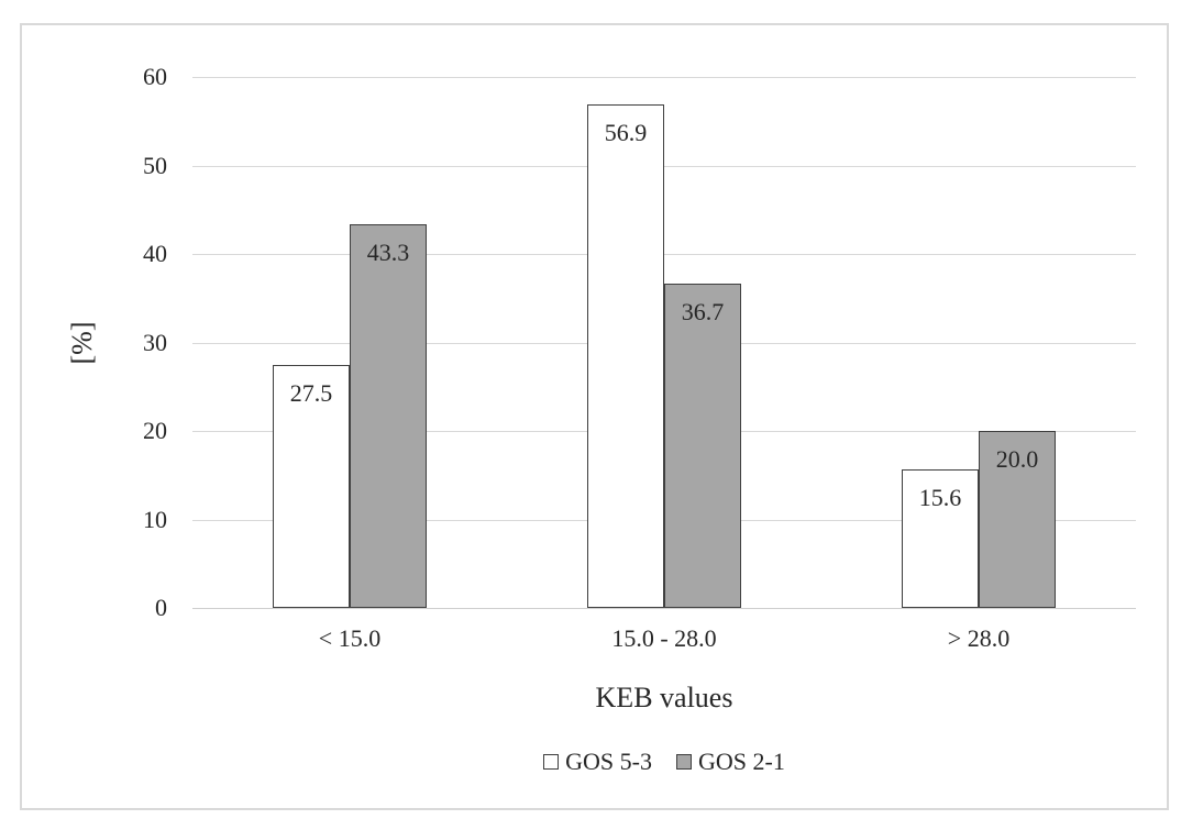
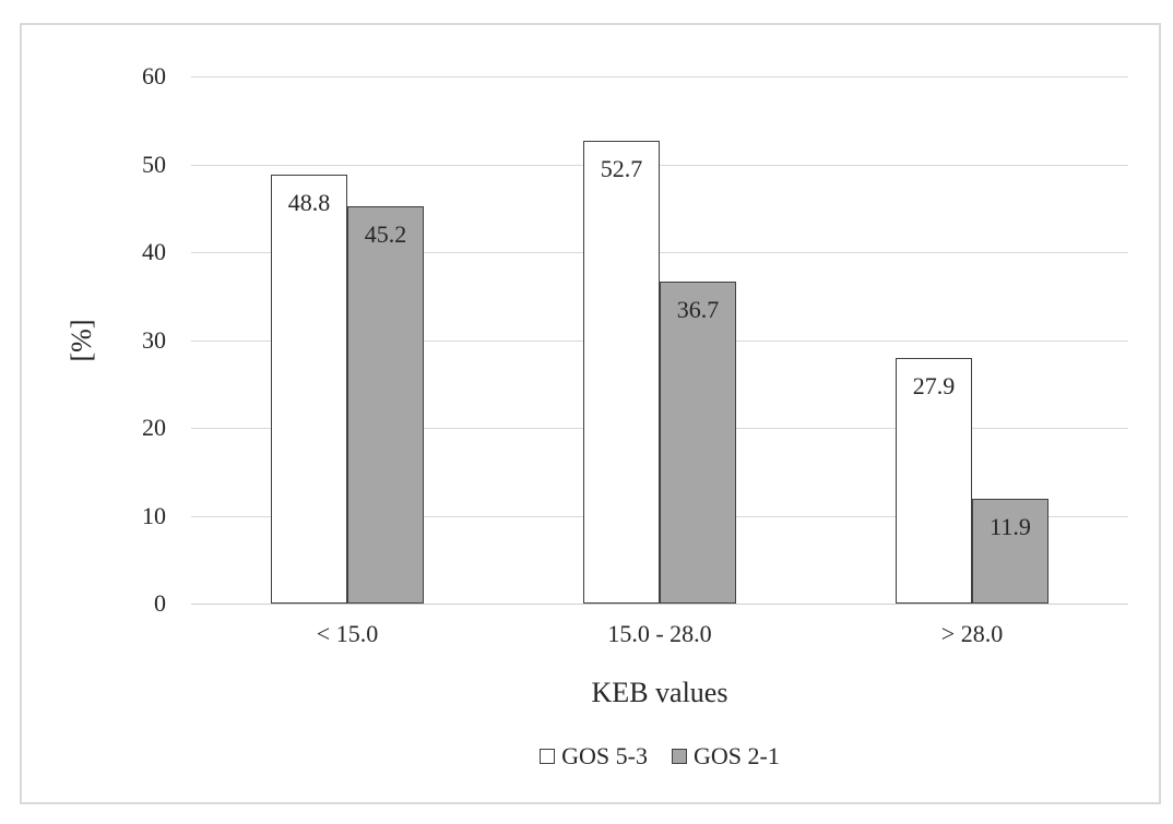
GOS 5-3/< 15.0: 27.5 -> 48.8
GOS 2-1/< 15.0: 43.3 -> 45.2
GOS 5-3/15.0 - 28.0: 56.9 -> 52.7
GOS 5-3/> 28.0: 15.6 -> 27.9
GOS 2-1/> 28.0: 20.0 -> 11.9
